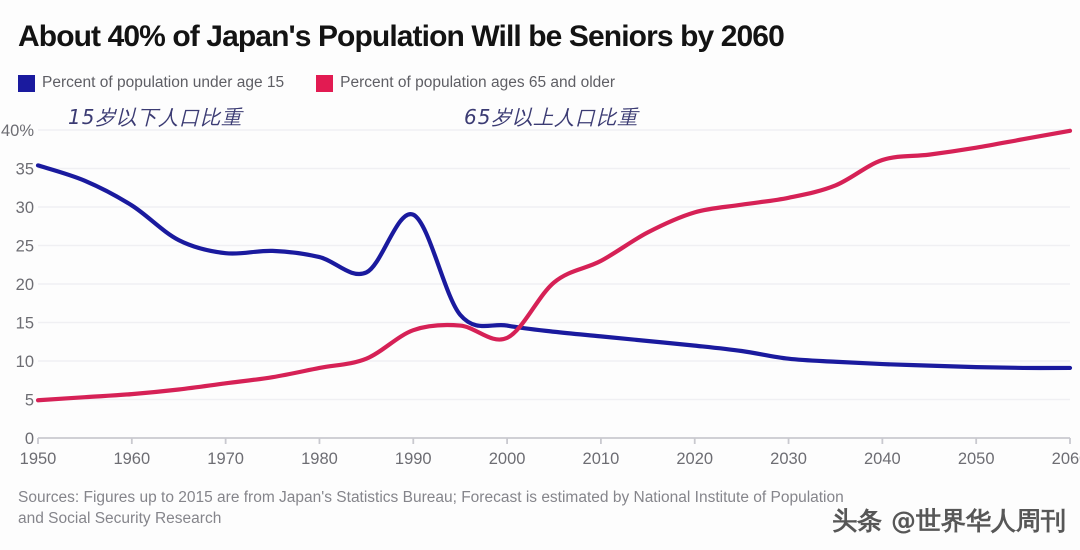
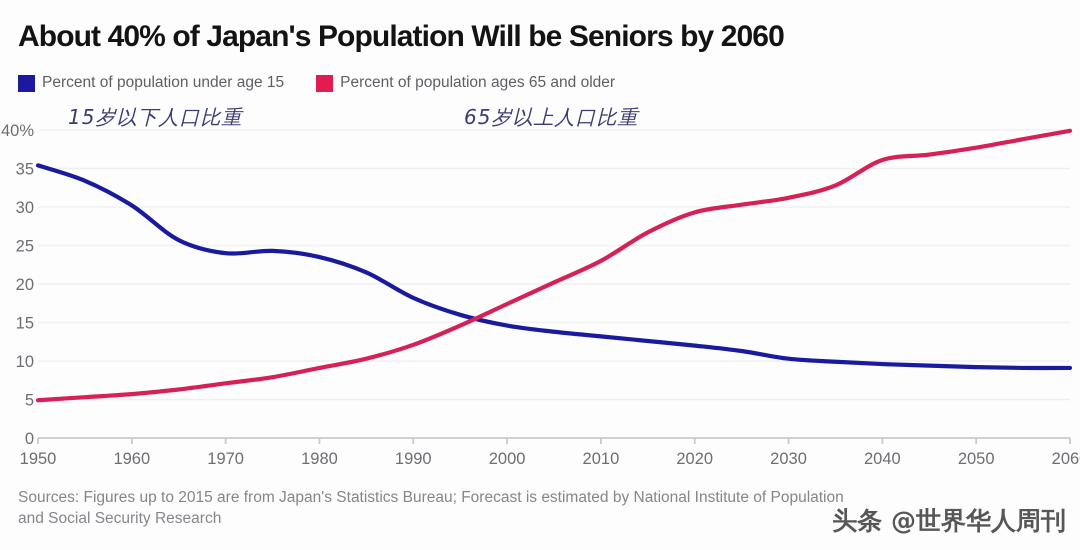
Percent of population under age 15/1990: 29% -> 18%
Percent of population ages 65 and older/1990: 14% -> 12%
Percent of population ages 65 and older/2000: 13% -> 17%
